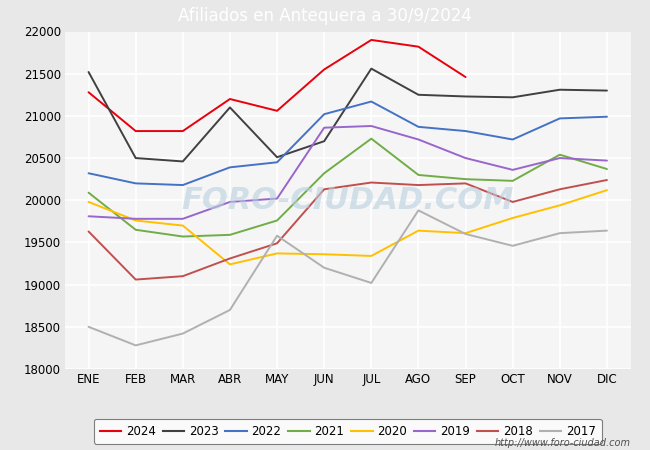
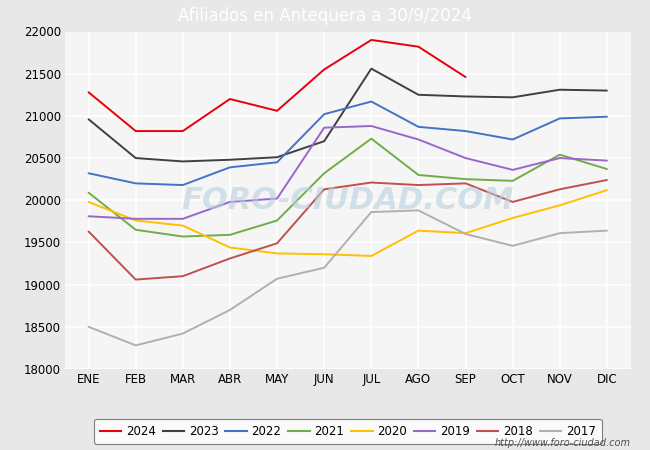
2023/ENE: 21520 -> 20960
2023/ABR: 21100 -> 20480
2020/ABR: 19240 -> 19440
2017/MAY: 19580 -> 19070
2017/JUL: 19020 -> 19860
